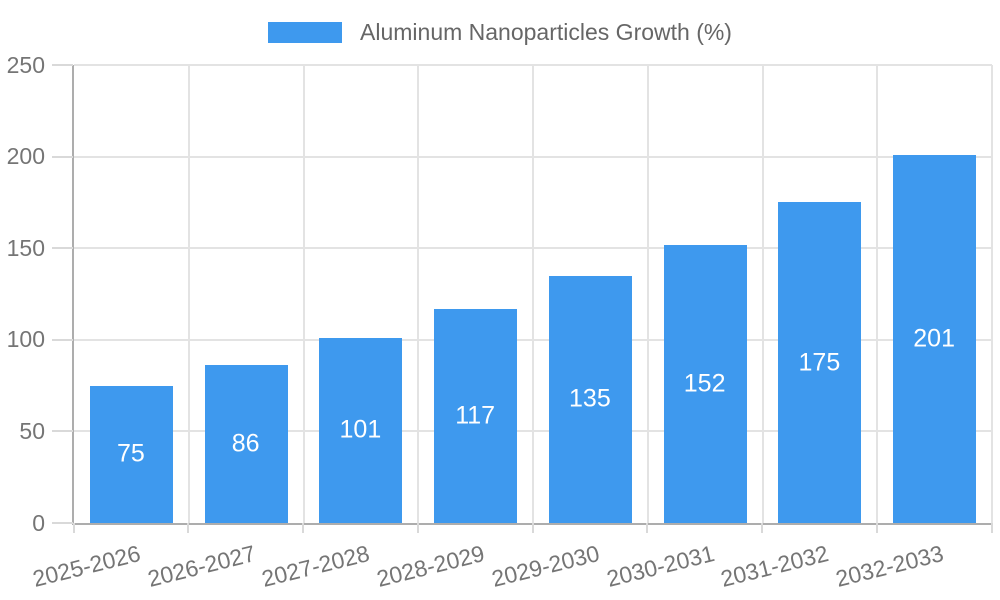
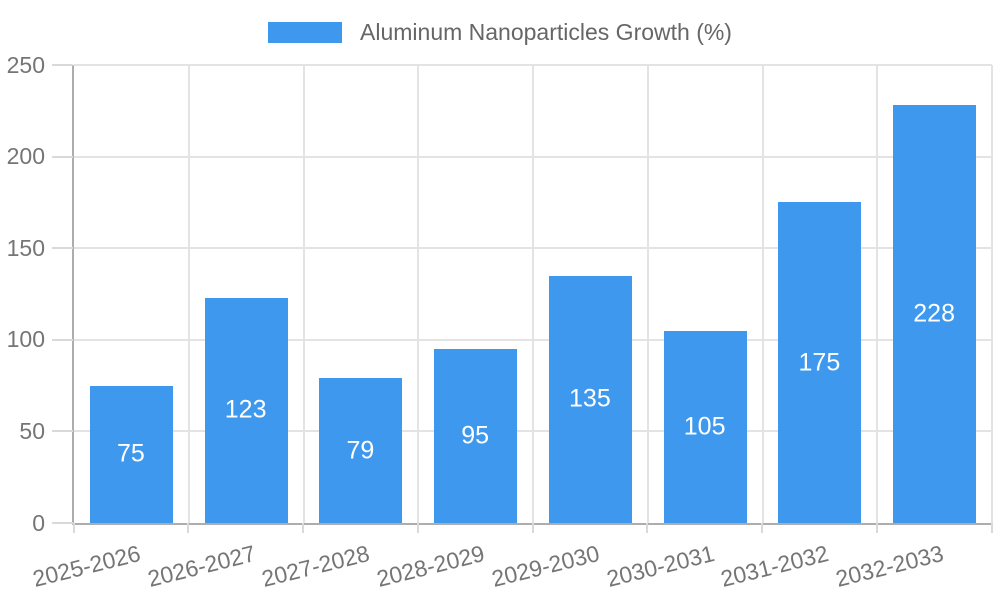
2026-2027: 86 -> 123
2027-2028: 101 -> 79
2028-2029: 117 -> 95
2030-2031: 152 -> 105
2032-2033: 201 -> 228
